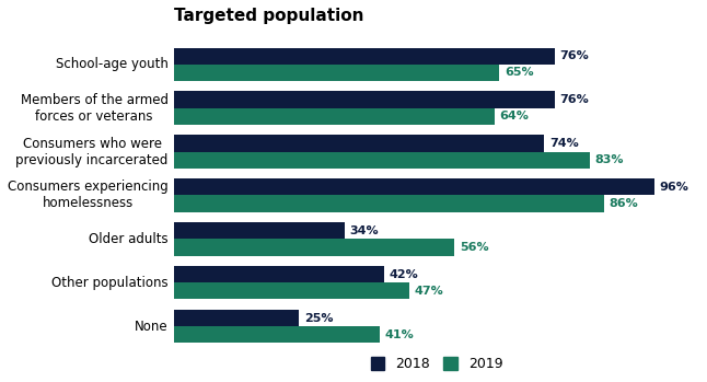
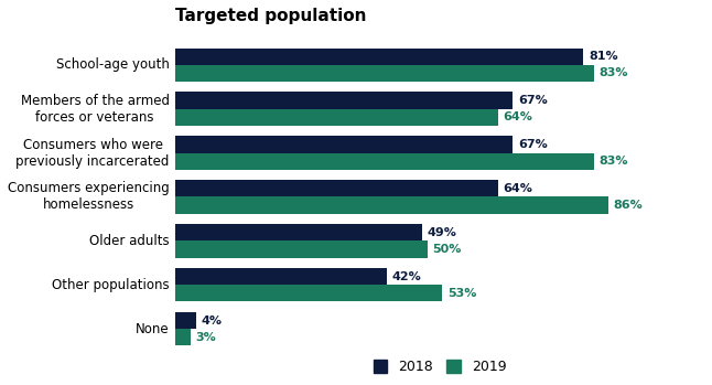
2018/School-age youth: 76% -> 81%
2019/School-age youth: 65% -> 83%
2018/Members of the armed forces or veterans: 76% -> 67%
2018/Consumers who were previously incarcerated: 74% -> 67%
2018/Consumers experiencing homelessness: 96% -> 64%
2018/Older adults: 34% -> 49%
2019/Older adults: 56% -> 50%
2019/Other populations: 47% -> 53%
2018/None: 25% -> 4%
2019/None: 41% -> 3%
